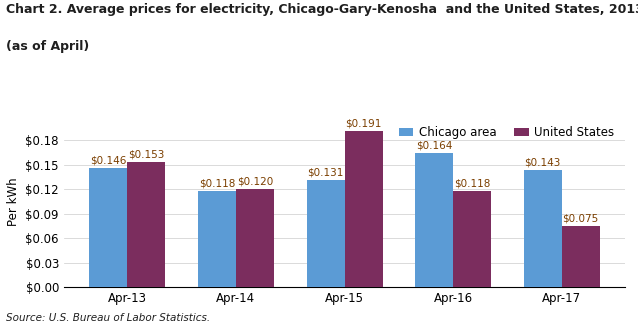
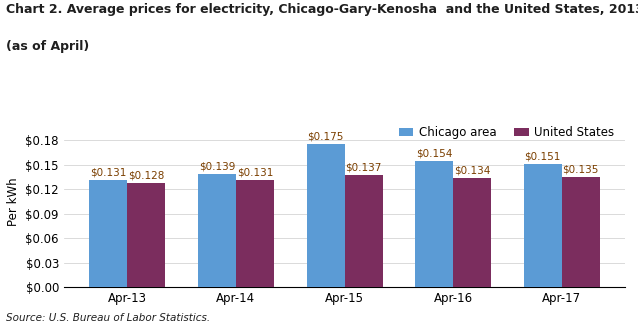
Chicago area/Apr-13: $0.146 -> $0.131
United States/Apr-13: $0.153 -> $0.128
Chicago area/Apr-14: $0.118 -> $0.139
United States/Apr-14: $0.120 -> $0.131
Chicago area/Apr-15: $0.131 -> $0.175
United States/Apr-15: $0.191 -> $0.137
Chicago area/Apr-16: $0.164 -> $0.154
United States/Apr-16: $0.118 -> $0.134
Chicago area/Apr-17: $0.143 -> $0.151
United States/Apr-17: $0.075 -> $0.135
